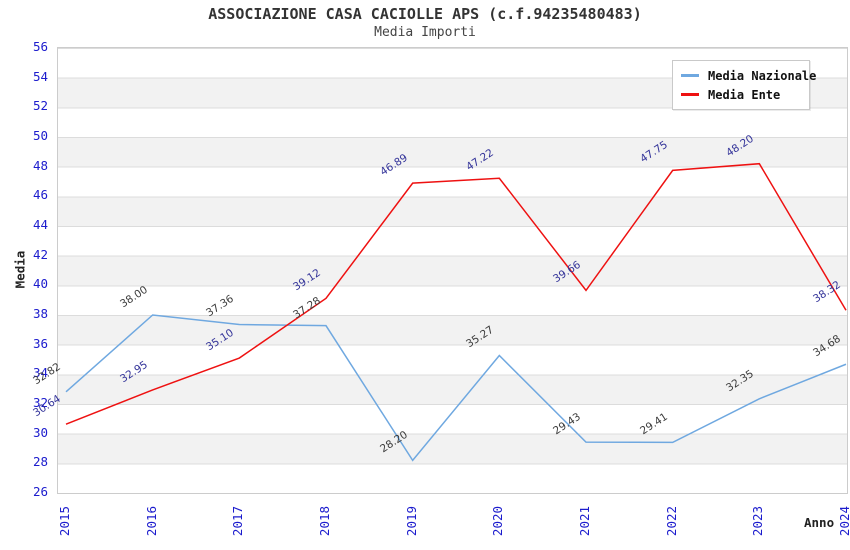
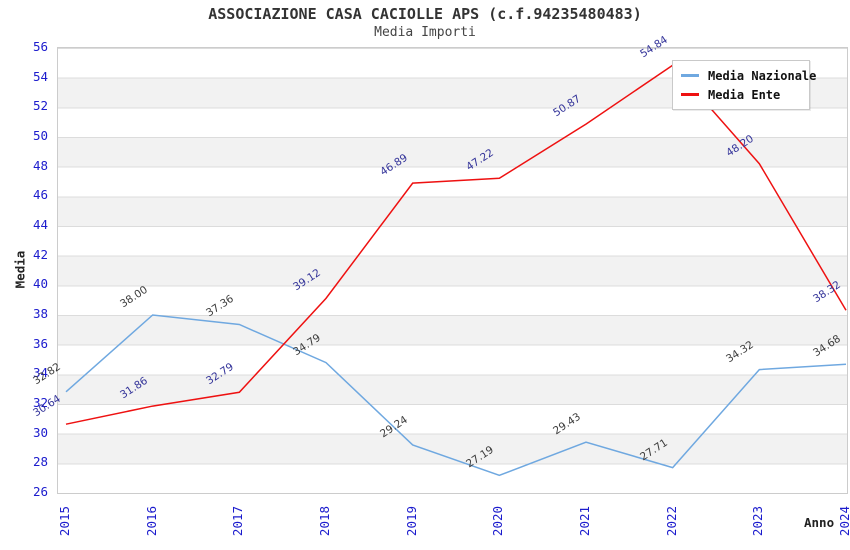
Media Ente/2016: 32.95 -> 31.86
Media Ente/2017: 35.10 -> 32.79
Media Nazionale/2018: 37.28 -> 34.79
Media Nazionale/2019: 28.20 -> 29.24
Media Nazionale/2020: 35.27 -> 27.19
Media Ente/2021: 39.66 -> 50.87
Media Nazionale/2022: 29.41 -> 27.71
Media Ente/2022: 47.75 -> 54.84
Media Nazionale/2023: 32.35 -> 34.32
